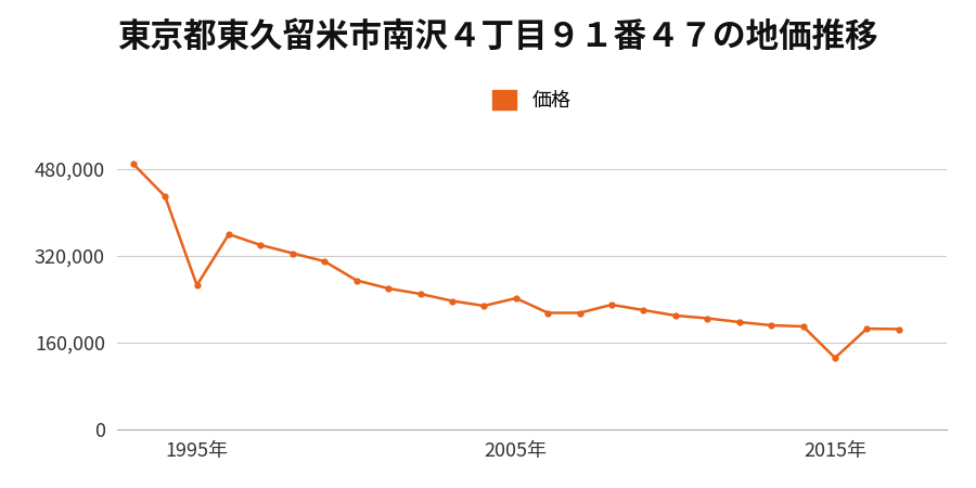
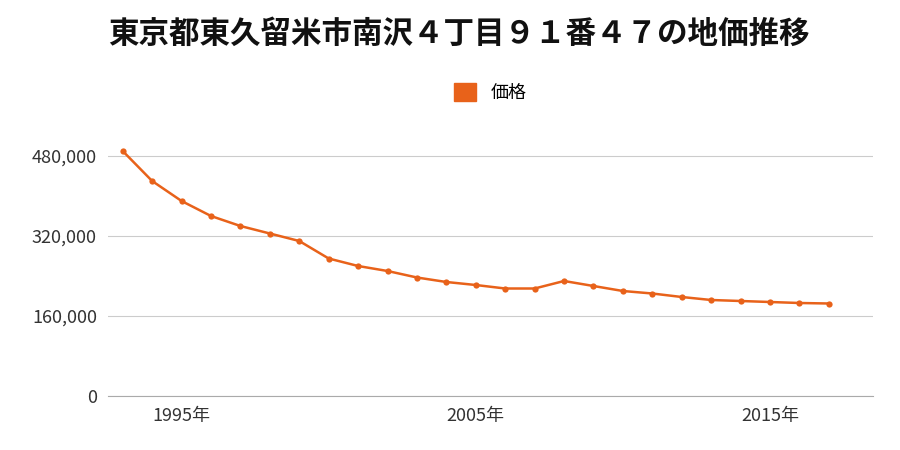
1995年: 266,000 -> 390,000
2005年: 242,000 -> 222,000
2015年: 132,000 -> 188,000
